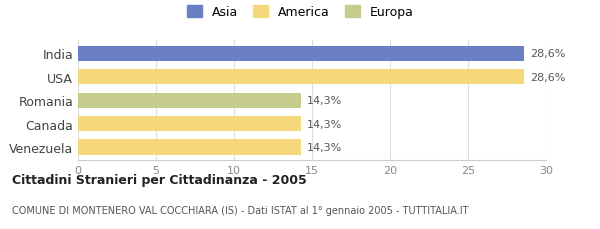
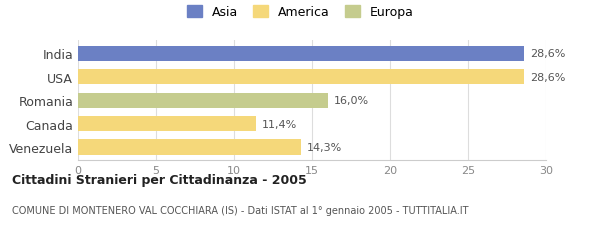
Romania: 14,3% -> 16,0%
Canada: 14,3% -> 11,4%
